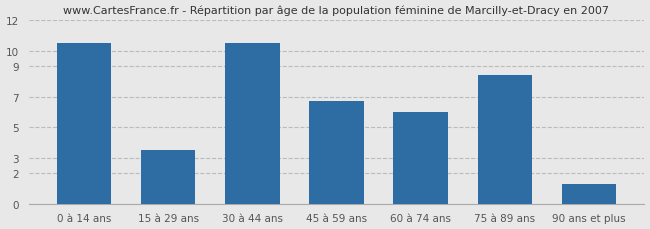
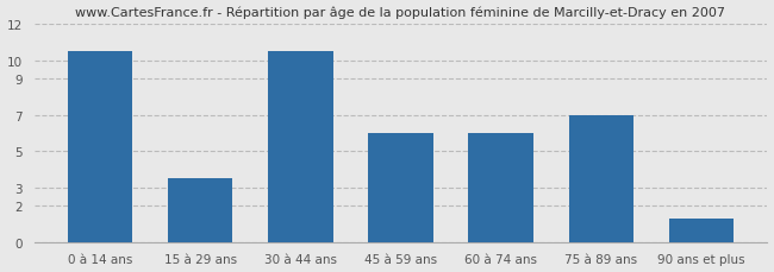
45 à 59 ans: 6.7 -> 6.0
75 à 89 ans: 8.4 -> 7.0
